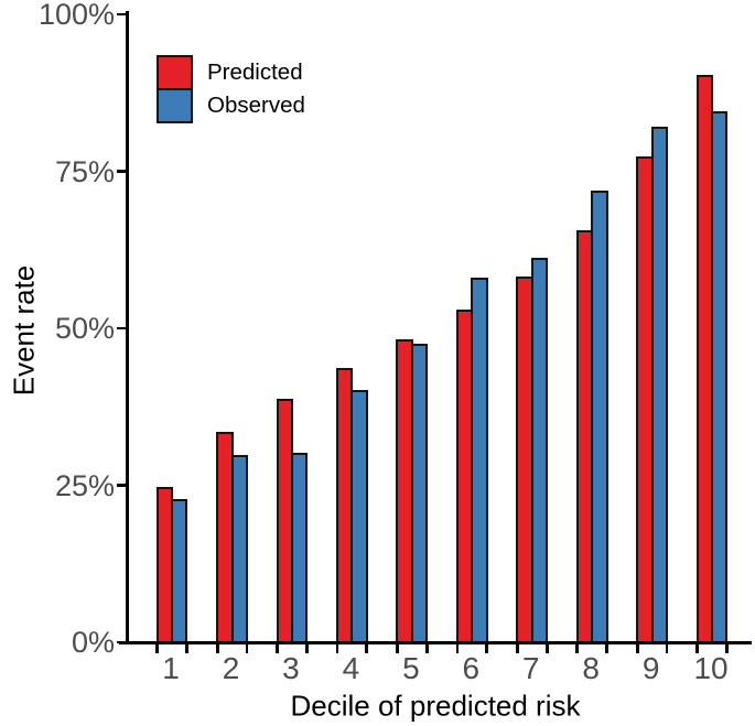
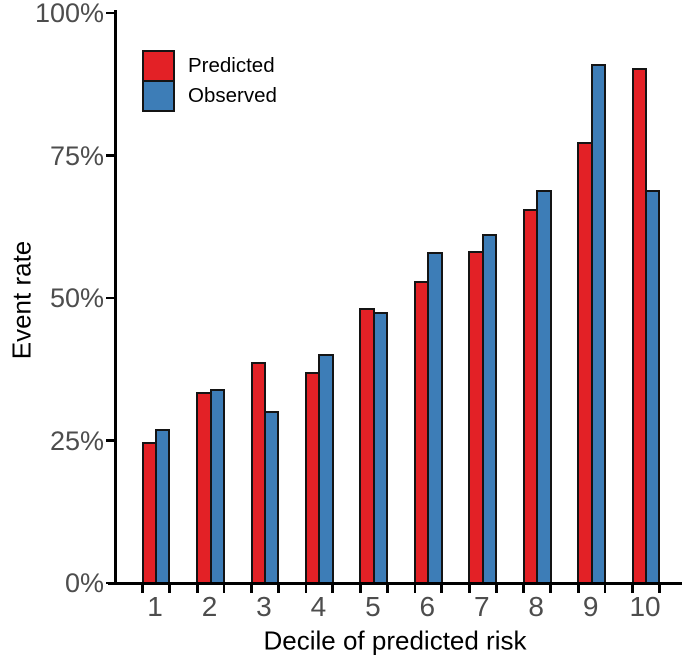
Observed/1: 23% -> 27%
Observed/2: 30% -> 34%
Predicted/4: 44% -> 37%
Observed/8: 72% -> 69%
Observed/9: 82% -> 91%
Observed/10: 85% -> 69%
